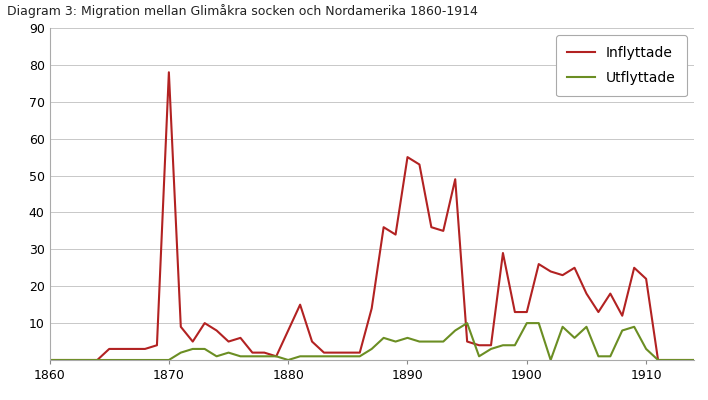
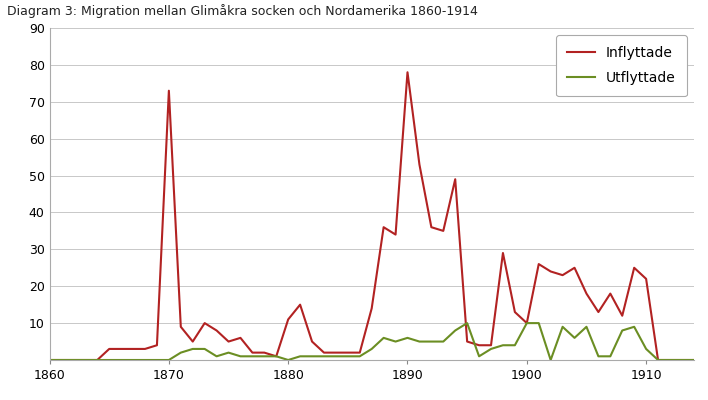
Inflyttade/1870: 78 -> 73
Inflyttade/1880: 8 -> 11
Inflyttade/1890: 55 -> 78
Inflyttade/1900: 13 -> 10
